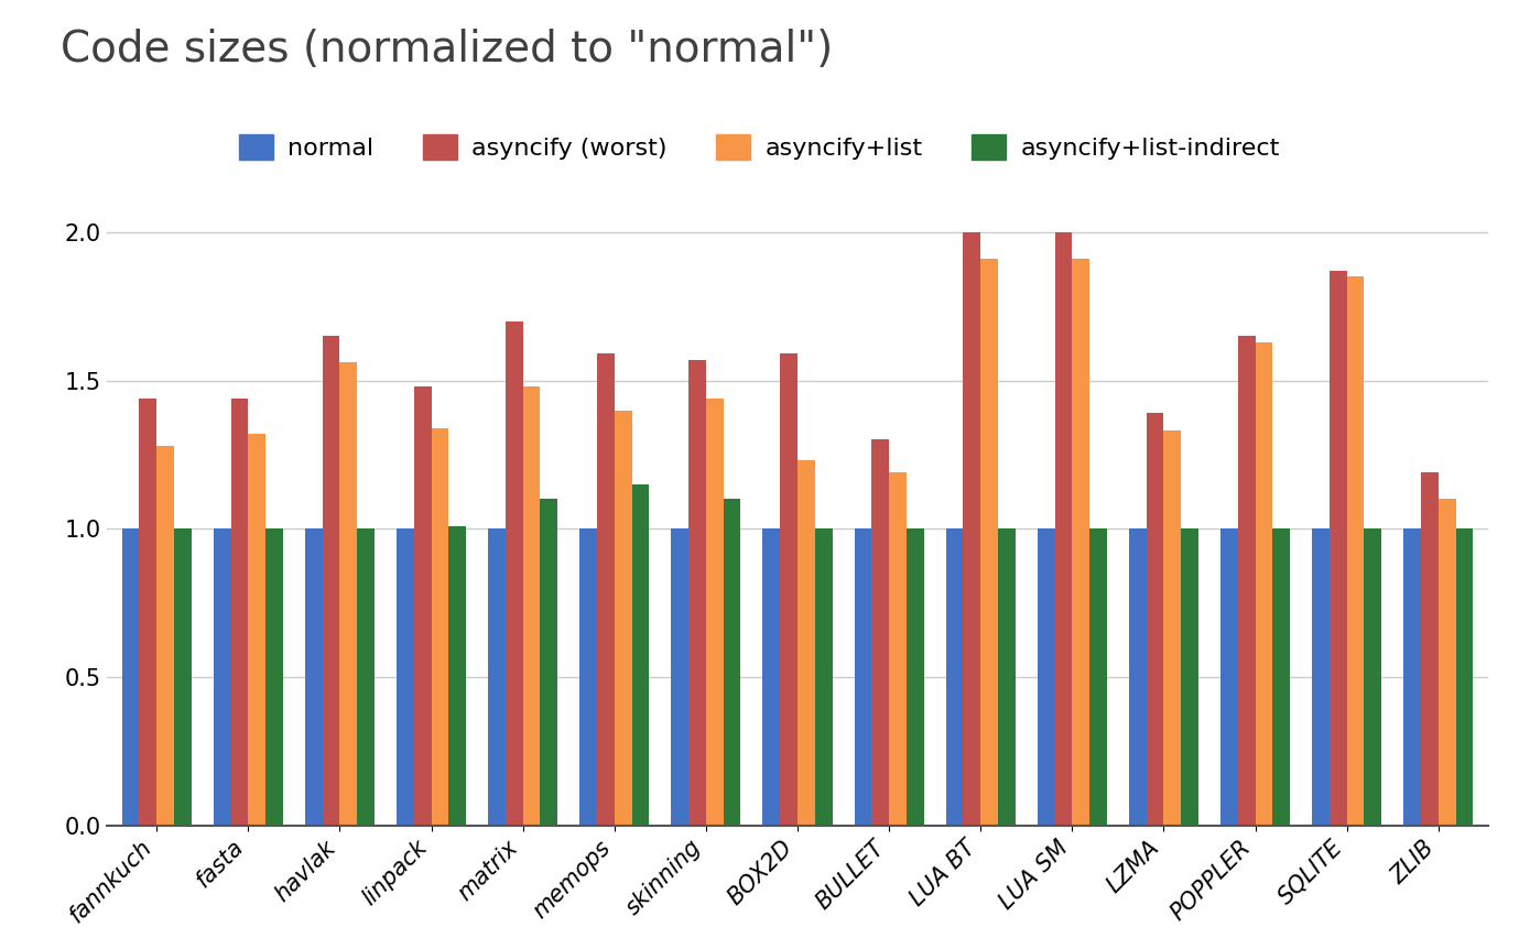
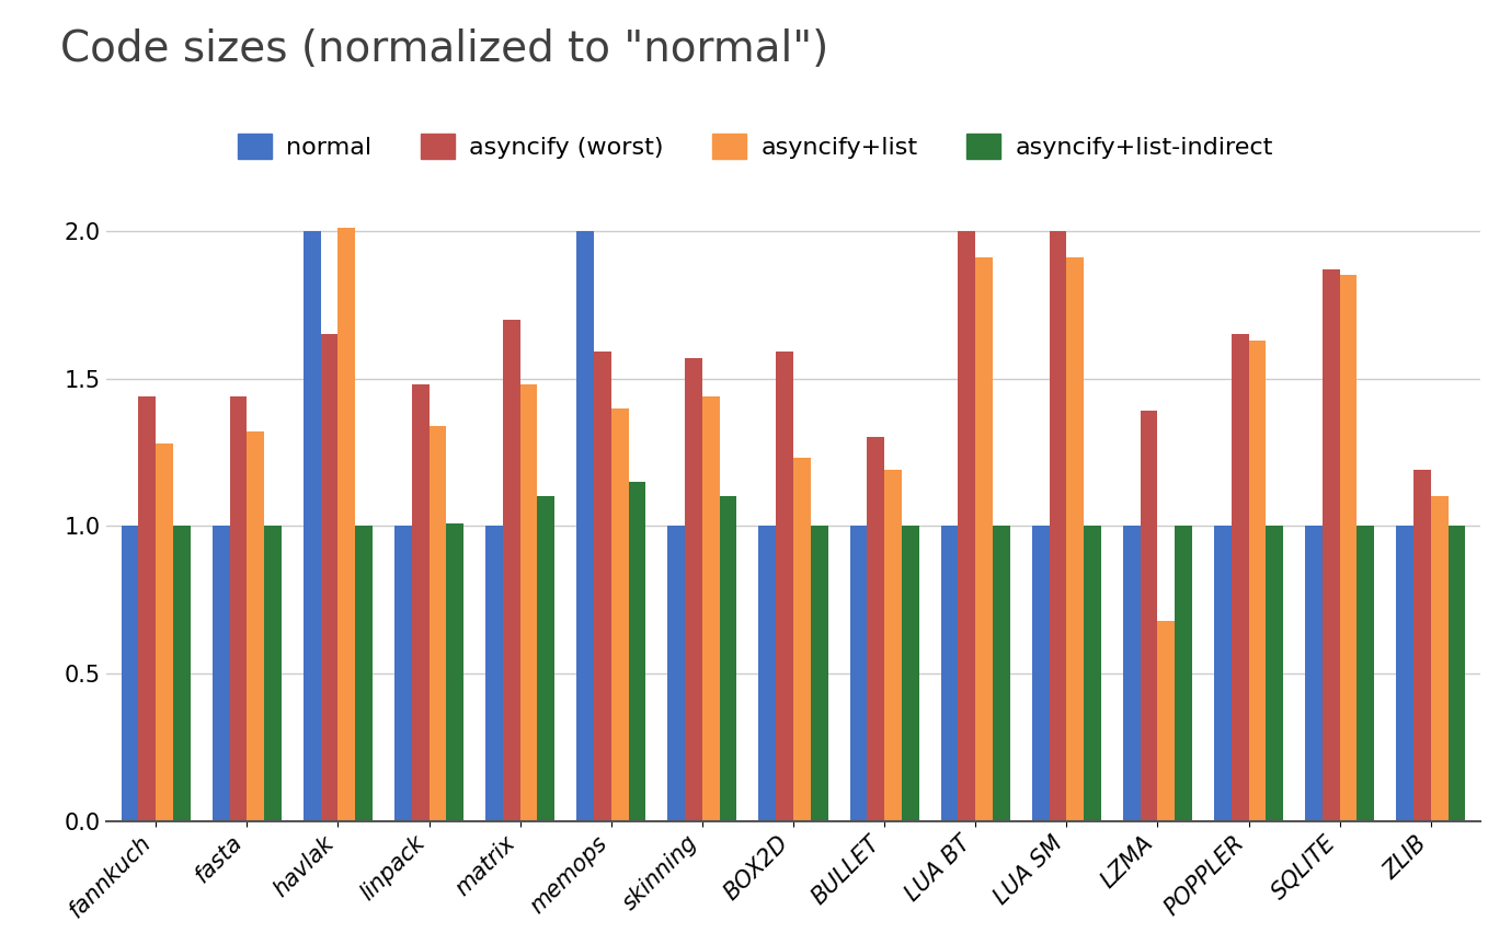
normal/havlak: 1 -> 2
asyncify+list/havlak: 1.56 -> 2.01
normal/memops: 1 -> 2
asyncify+list/LZMA: 1.33 -> 0.68
